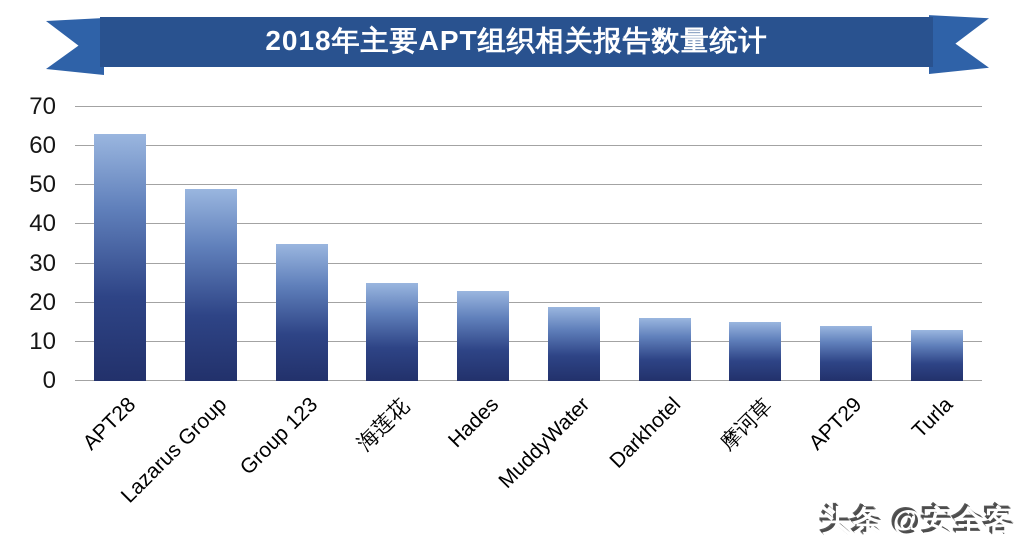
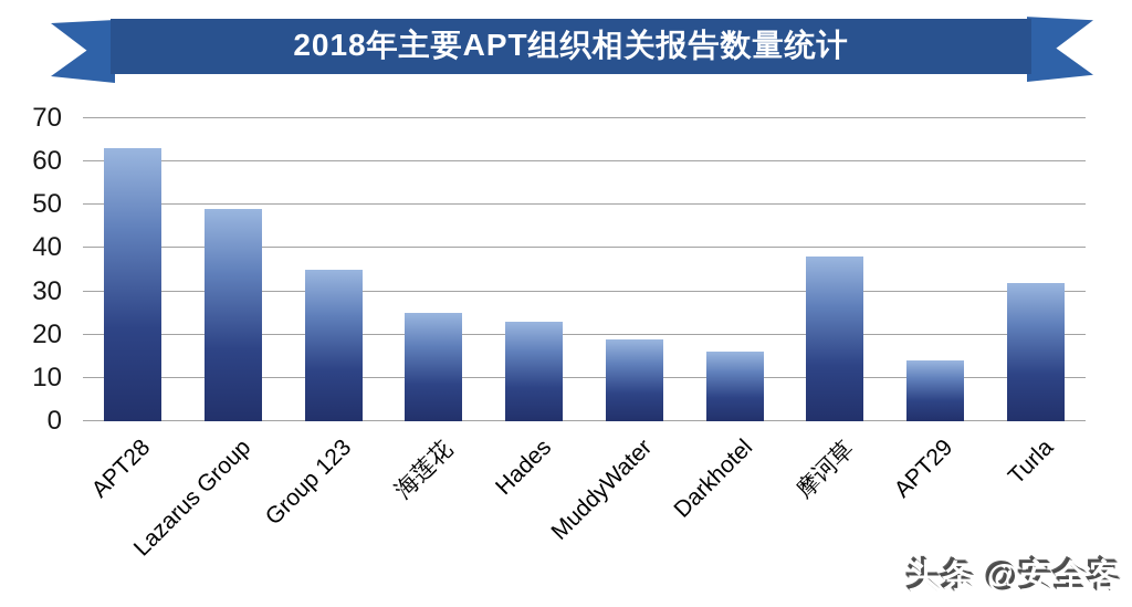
摩诃草: 15 -> 38
Turla: 13 -> 32
